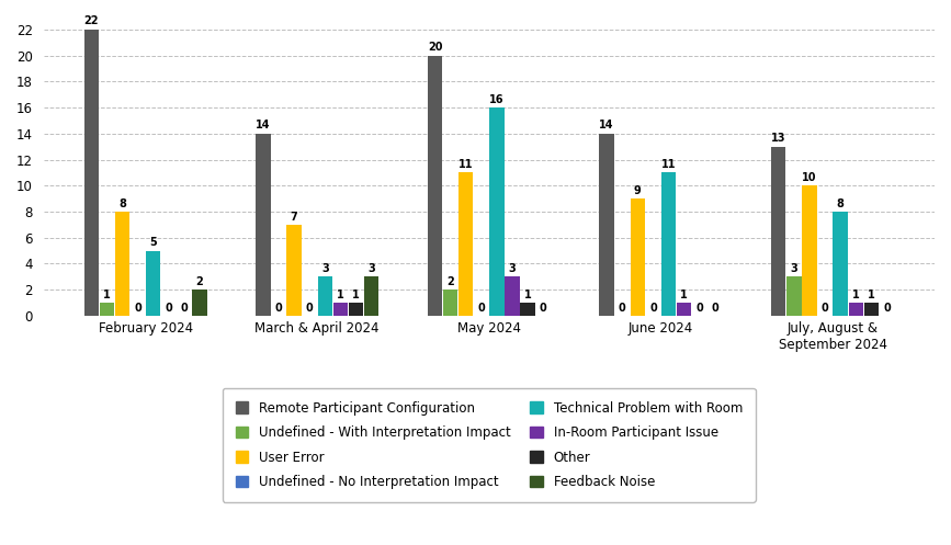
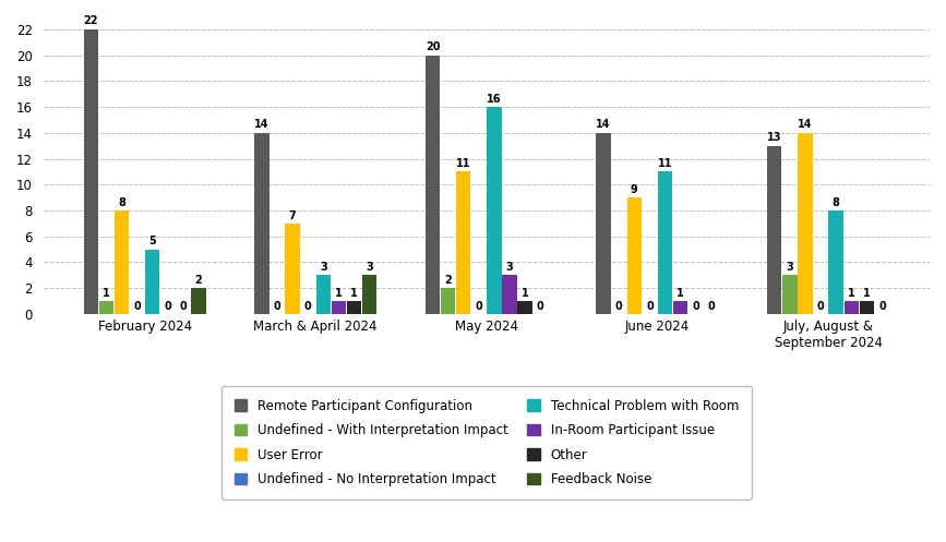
User Error/July, August & September 2024: 10 -> 14
